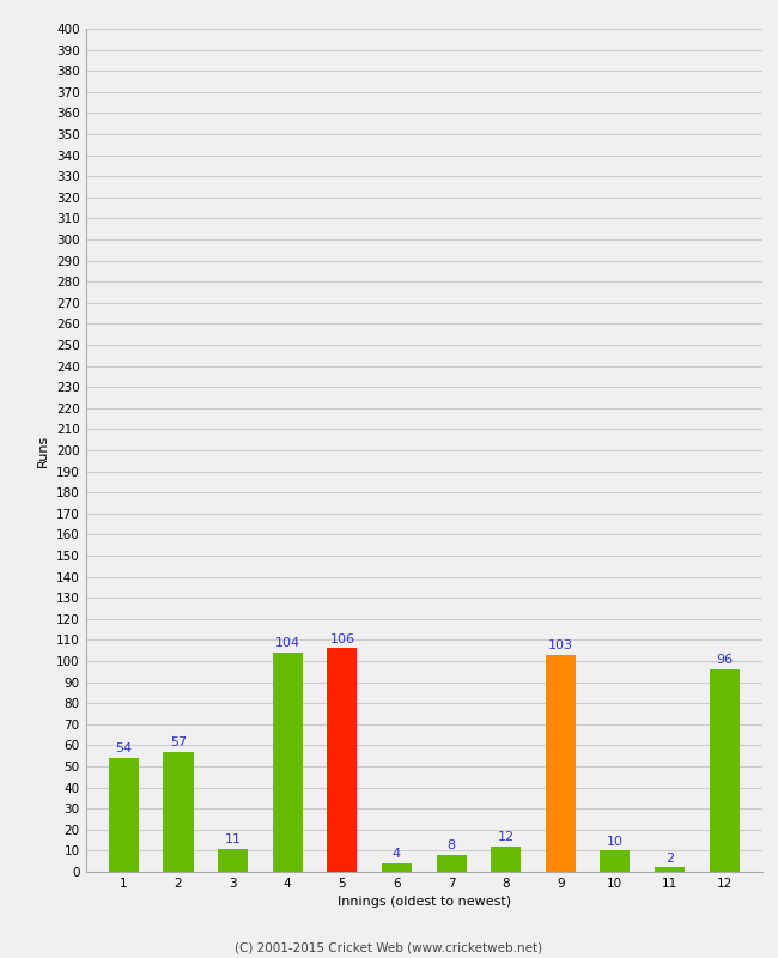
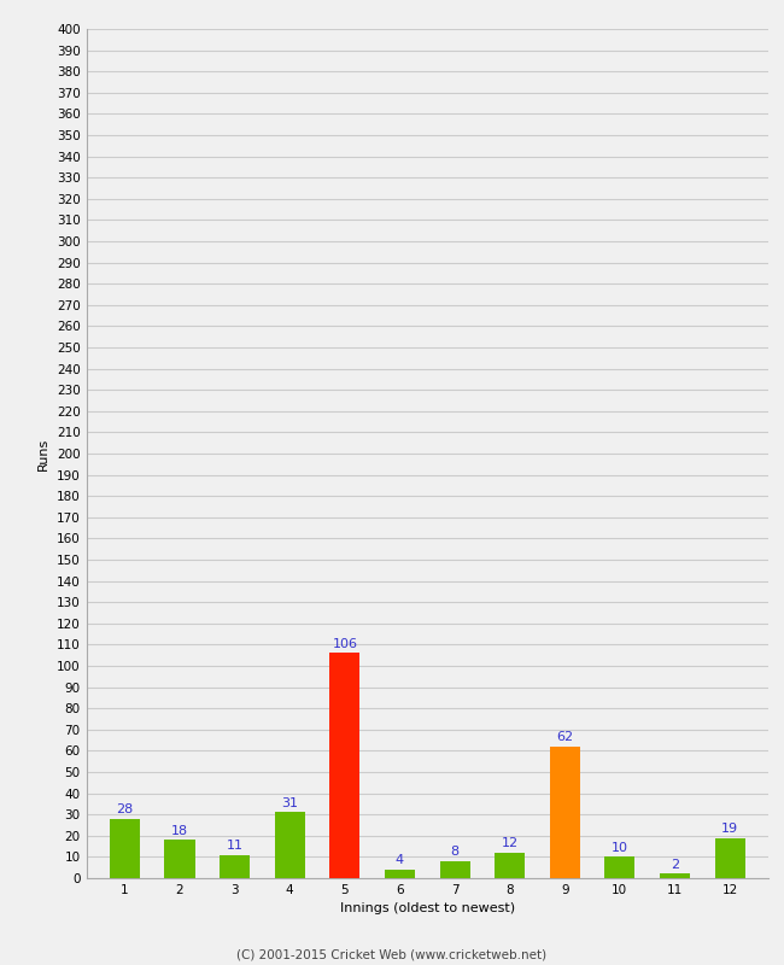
1: 54 -> 28
2: 57 -> 18
4: 104 -> 31
9: 103 -> 62
12: 96 -> 19
